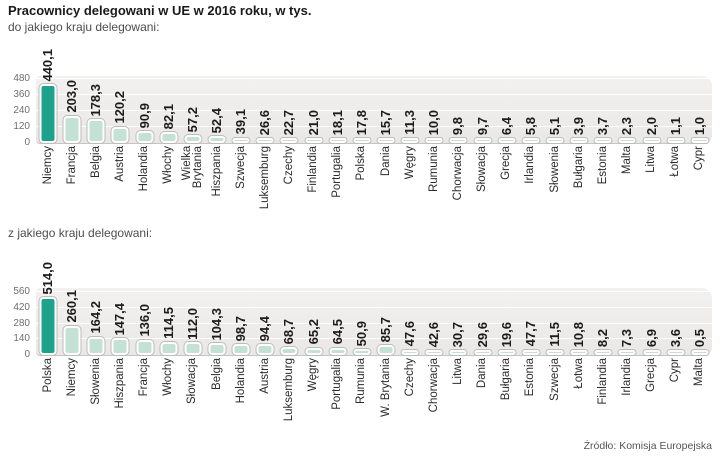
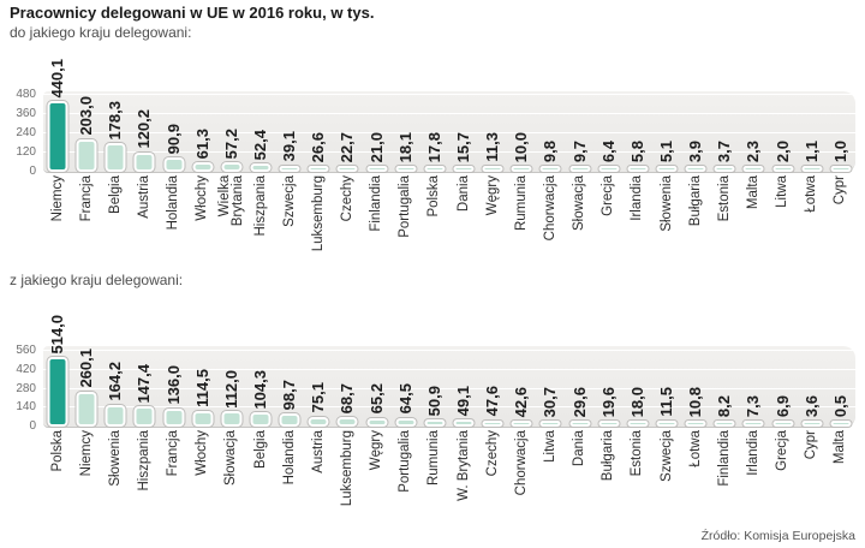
do jakiego kraju delegowani:/Włochy: 82,1 -> 61,3
z jakiego kraju delegowani:/Austria: 94,4 -> 75,1
z jakiego kraju delegowani:/W. Brytania: 85,7 -> 49,1
z jakiego kraju delegowani:/Estonia: 47,7 -> 18,0
